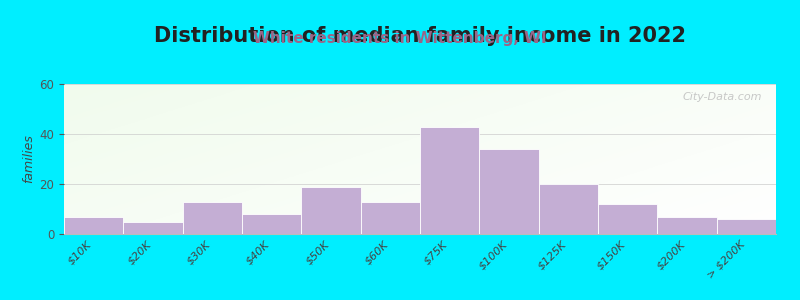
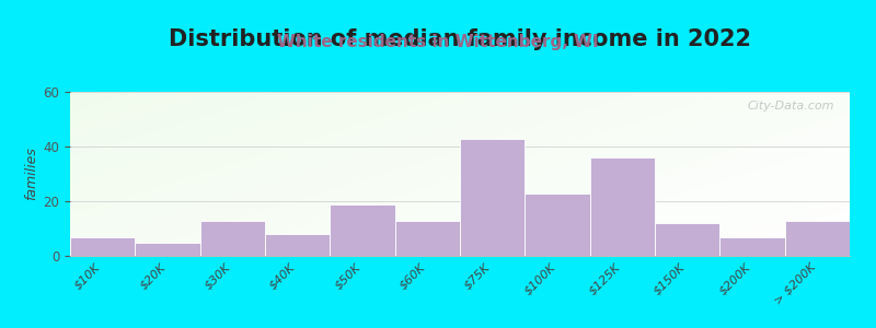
$100K: 34 -> 23
$125K: 20 -> 36
> $200K: 6 -> 13
